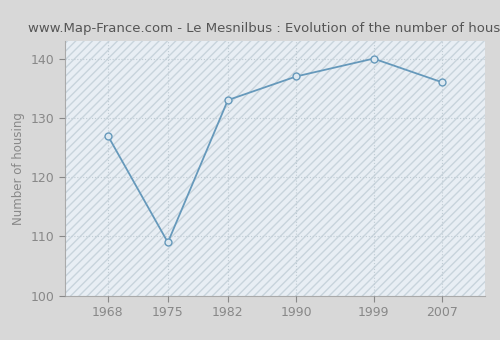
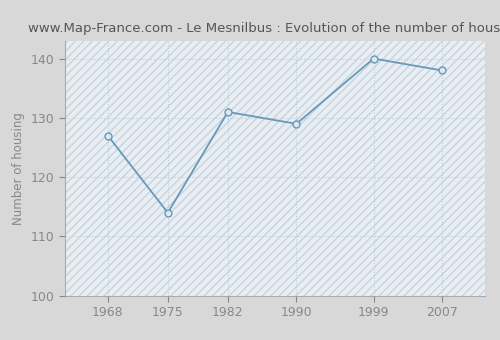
1975: 109 -> 114
1982: 133 -> 131
1990: 137 -> 129
2007: 136 -> 138
